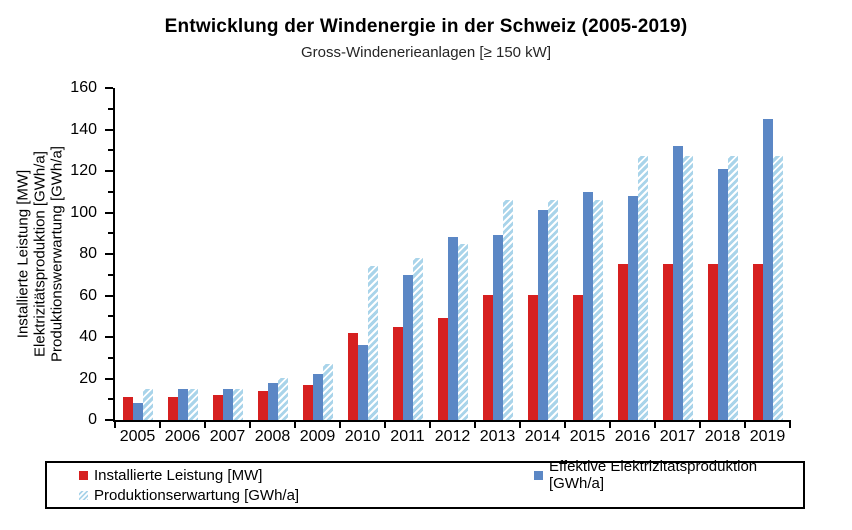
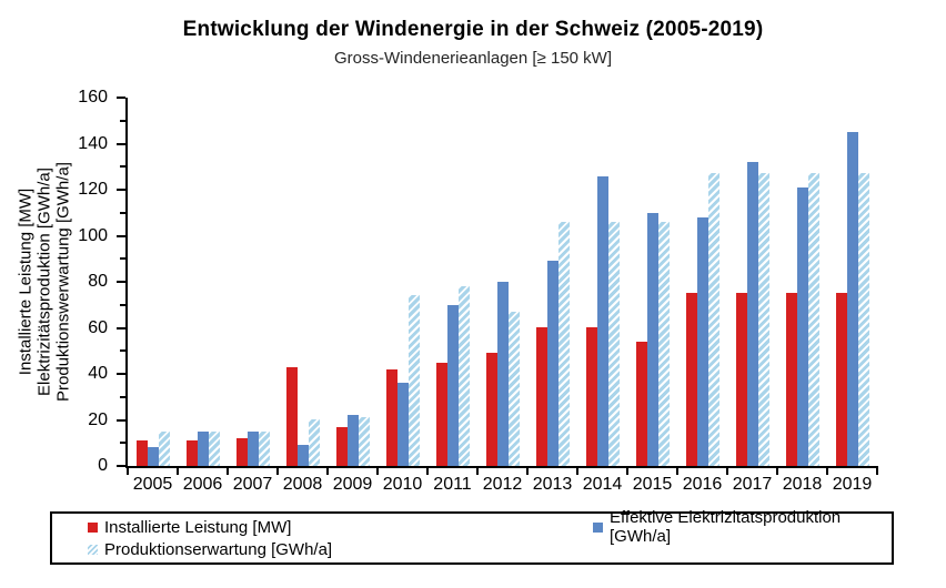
Installierte Leistung [MW]/2008: 14 -> 43
Effektive Elektrizitätsproduktion [GWh/a]/2008: 18 -> 9
Produktionserwartung [GWh/a]/2009: 27 -> 21
Effektive Elektrizitätsproduktion [GWh/a]/2012: 88 -> 80
Produktionserwartung [GWh/a]/2012: 85 -> 67
Effektive Elektrizitätsproduktion [GWh/a]/2014: 101 -> 126
Installierte Leistung [MW]/2015: 60 -> 54
